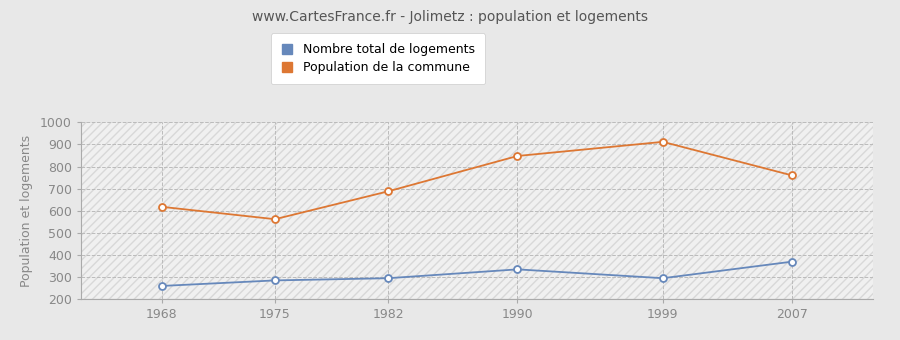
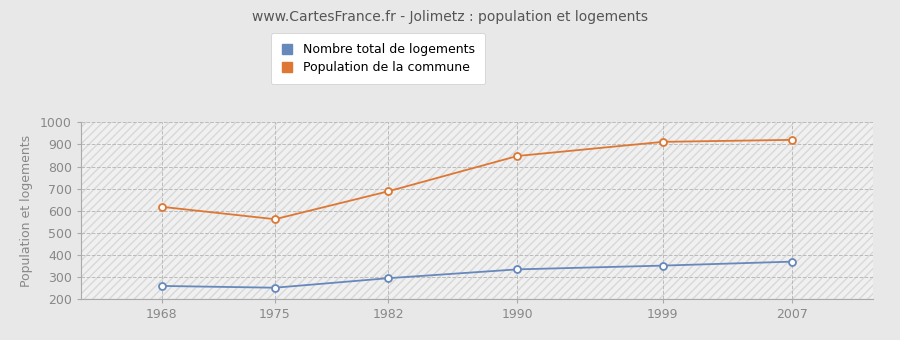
Nombre total de logements/1975: 285 -> 252
Nombre total de logements/1999: 295 -> 352
Population de la commune/2007: 760 -> 921
